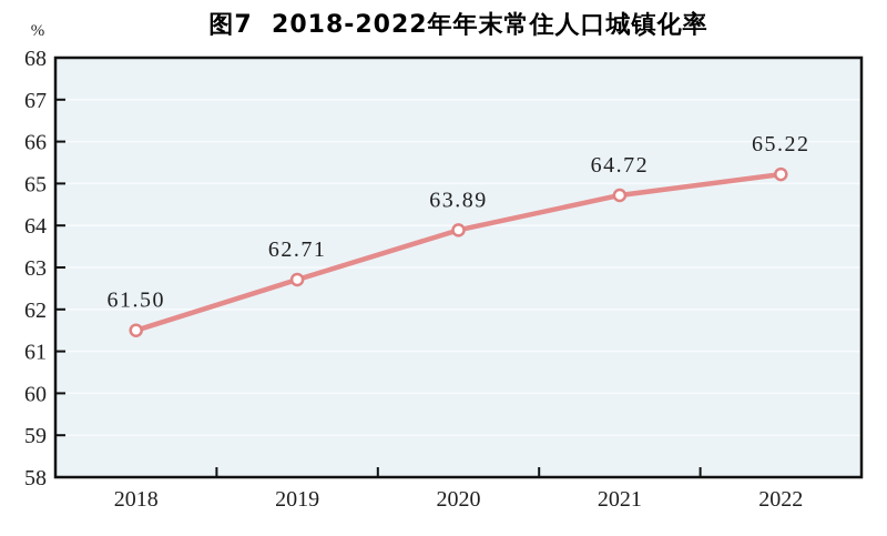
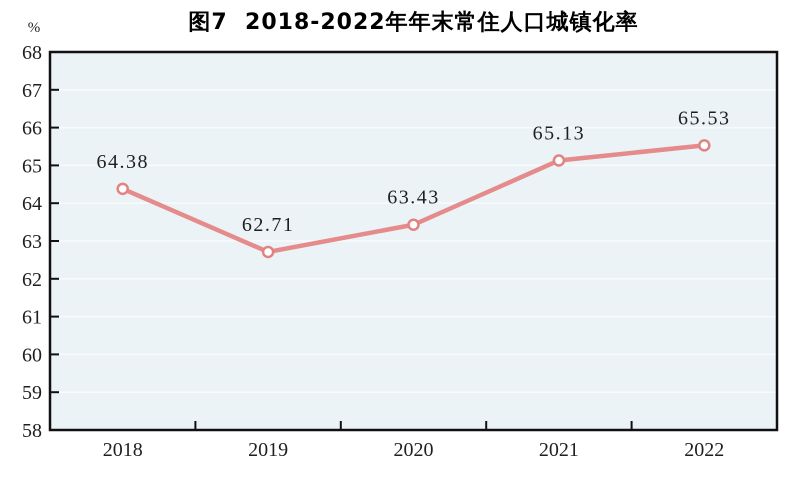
2018: 61.50 -> 64.38
2020: 63.89 -> 63.43
2021: 64.72 -> 65.13
2022: 65.22 -> 65.53
